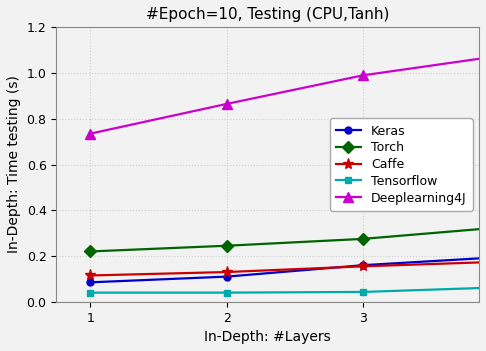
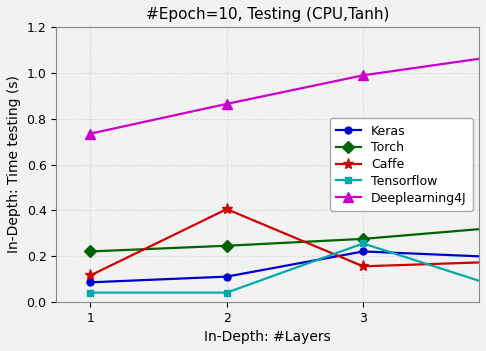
Caffe/2: 0.130 -> 0.405
Keras/3: 0.160 -> 0.220
Tensorflow/3: 0.043 -> 0.255
